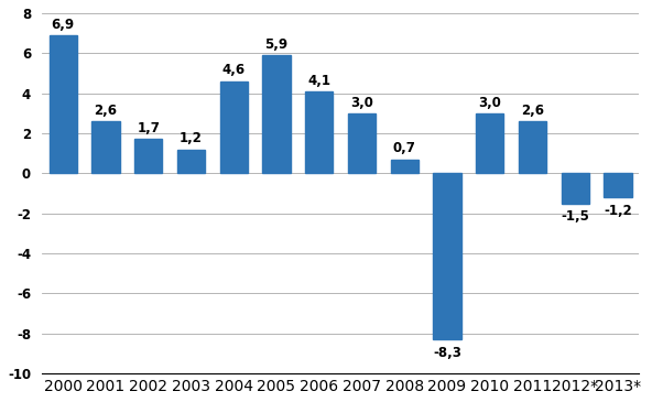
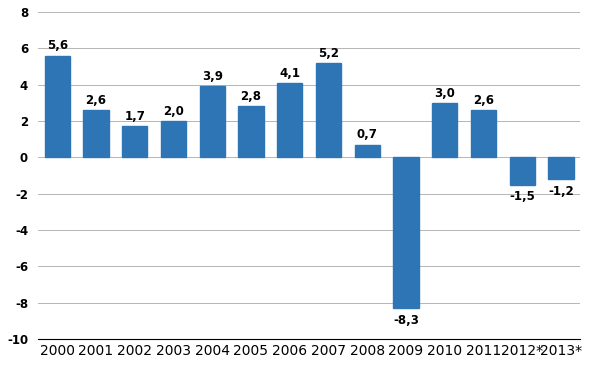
2000: 6,9 -> 5,6
2003: 1,2 -> 2,0
2004: 4,6 -> 3,9
2005: 5,9 -> 2,8
2007: 3,0 -> 5,2
